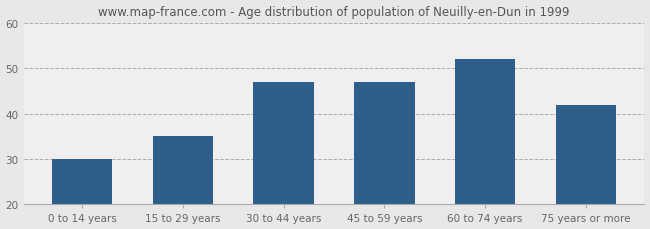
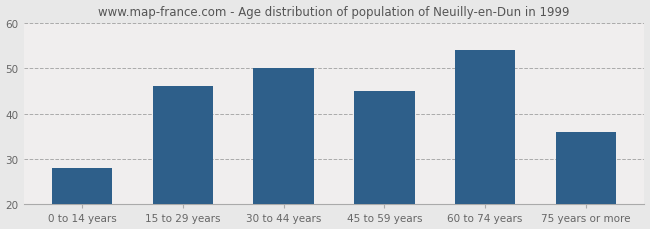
0 to 14 years: 30 -> 28
15 to 29 years: 35 -> 46
30 to 44 years: 47 -> 50
45 to 59 years: 47 -> 45
60 to 74 years: 52 -> 54
75 years or more: 42 -> 36
